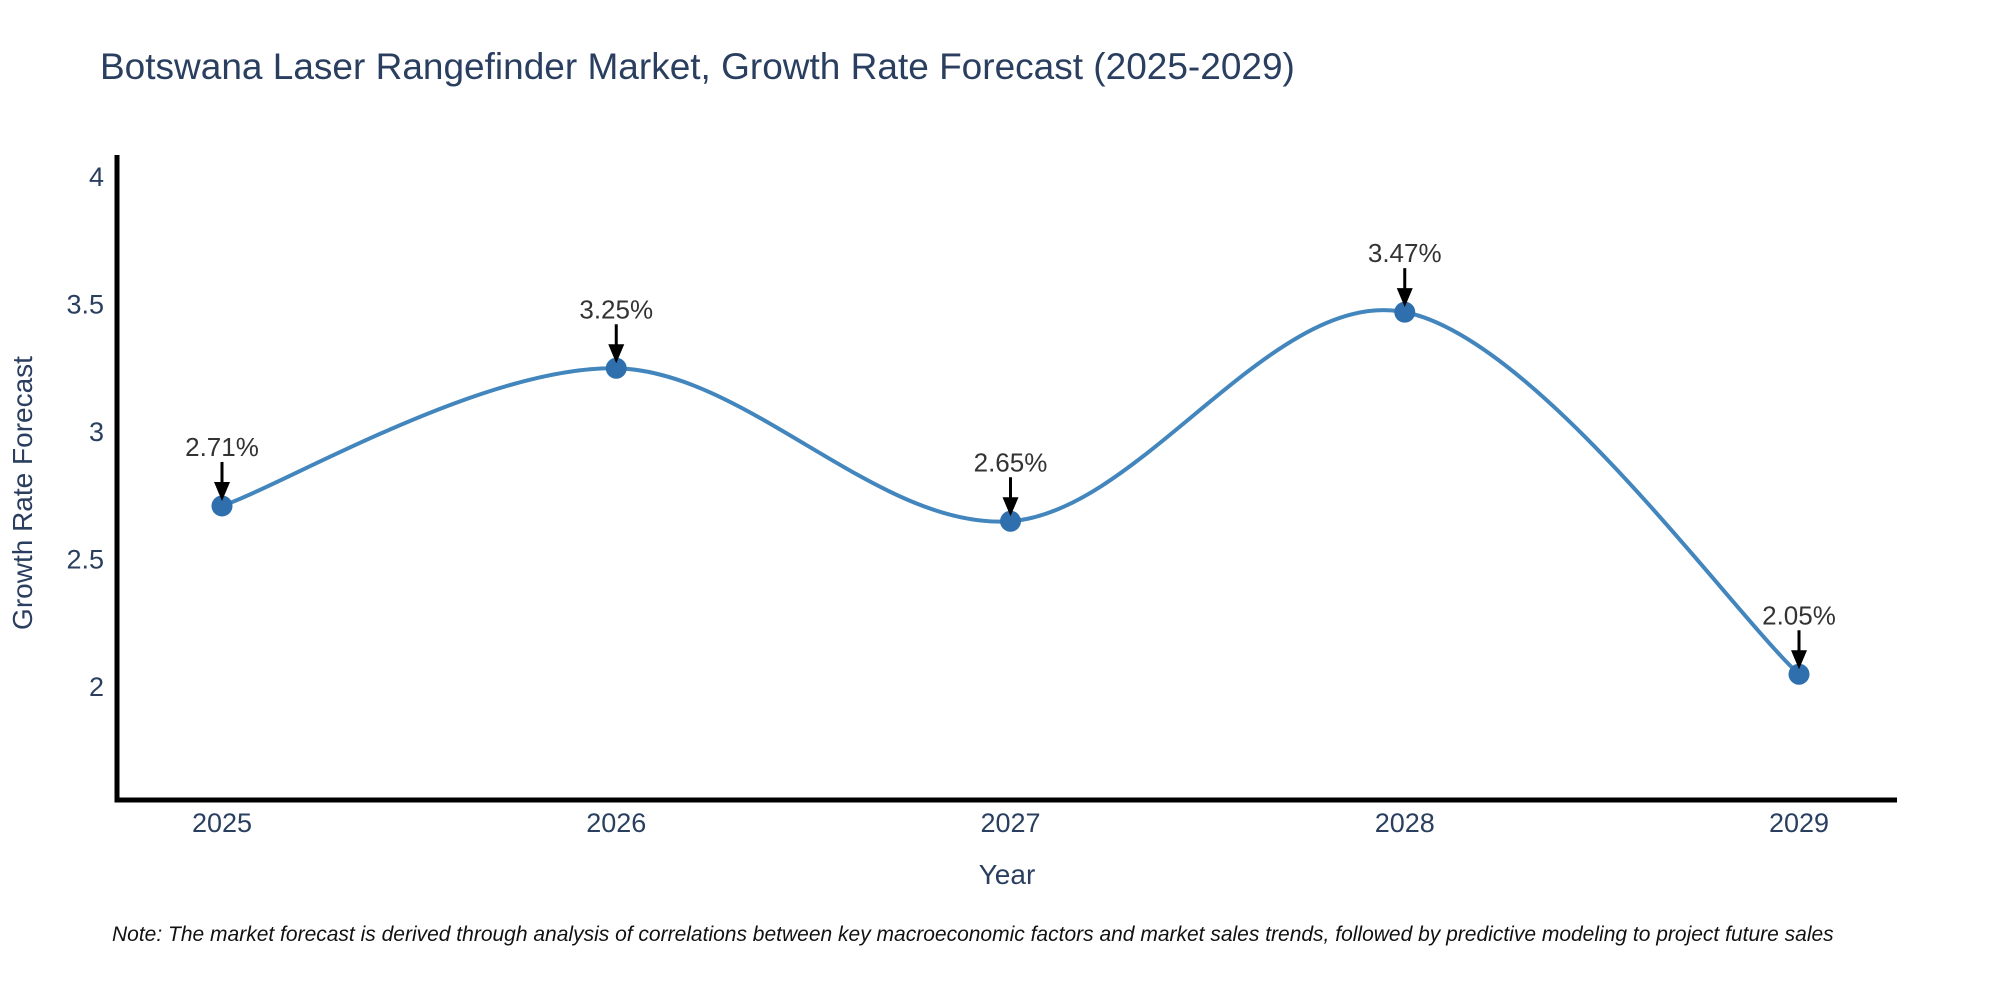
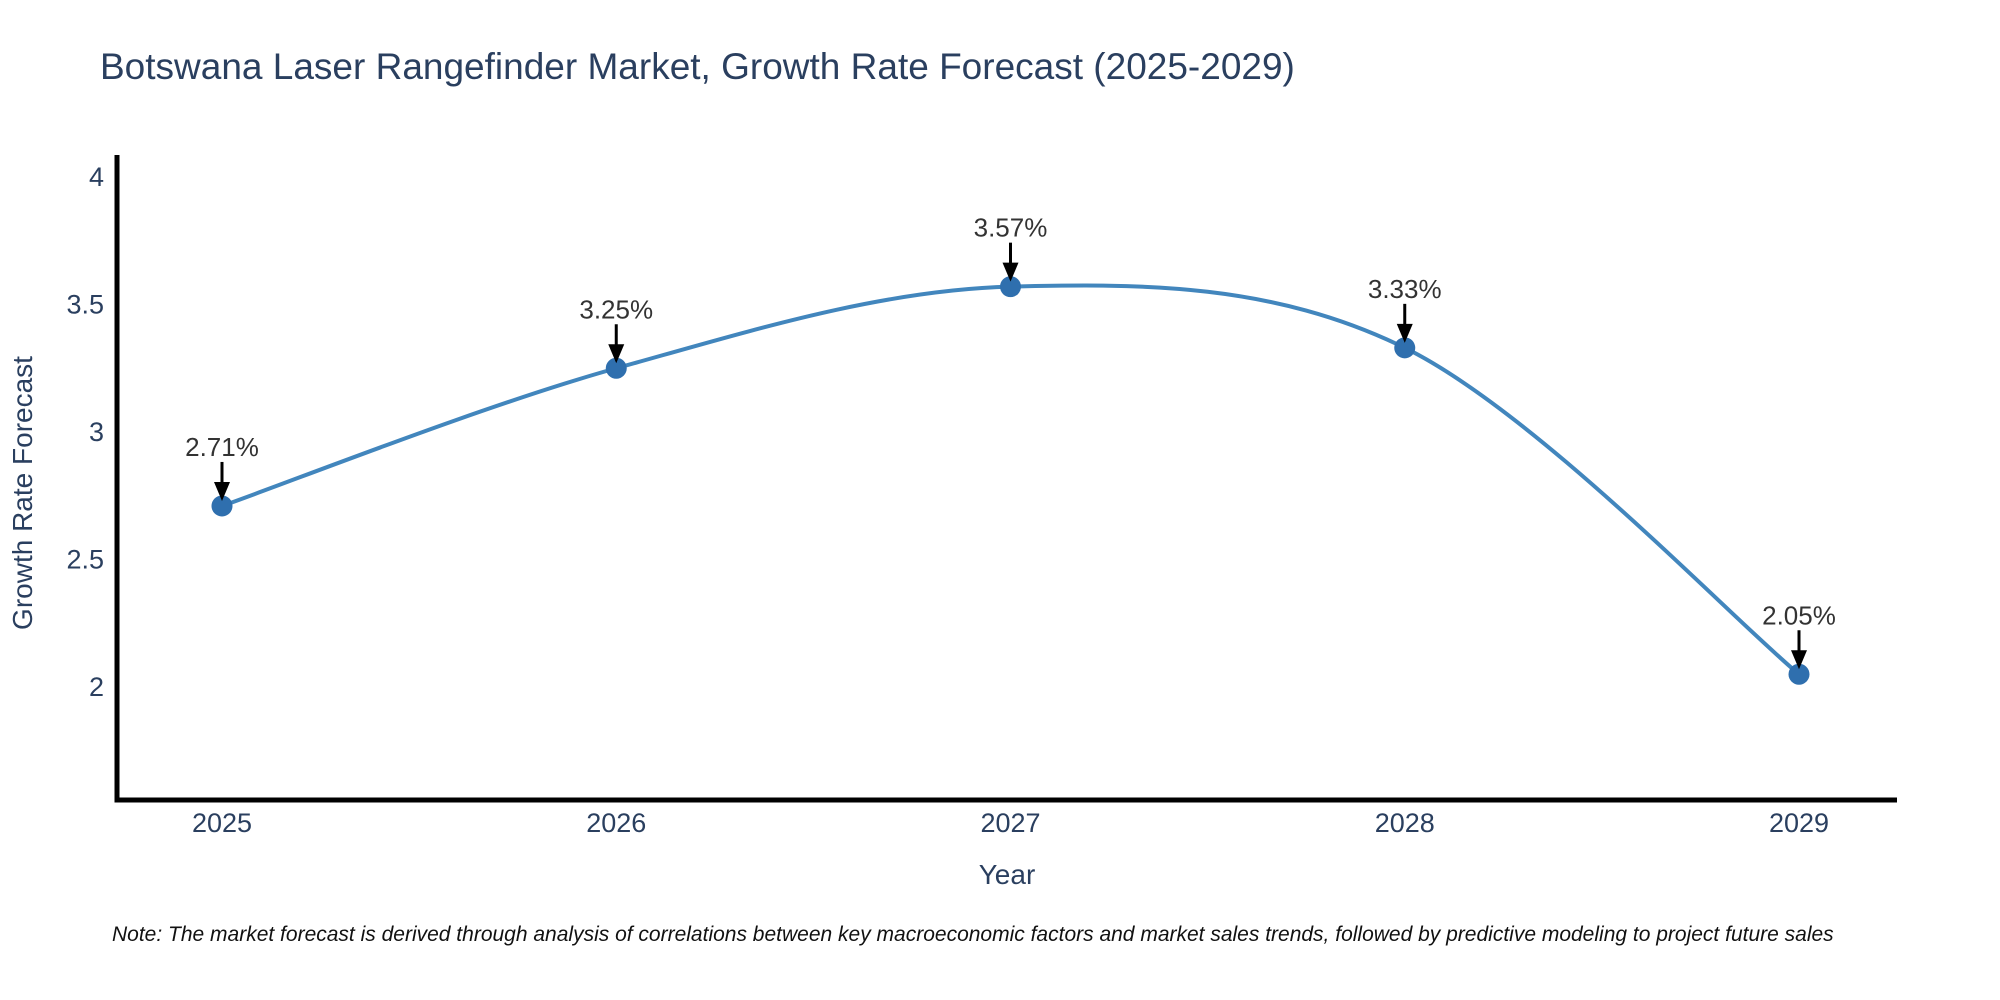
2027: 2.65% -> 3.57%
2028: 3.47% -> 3.33%
